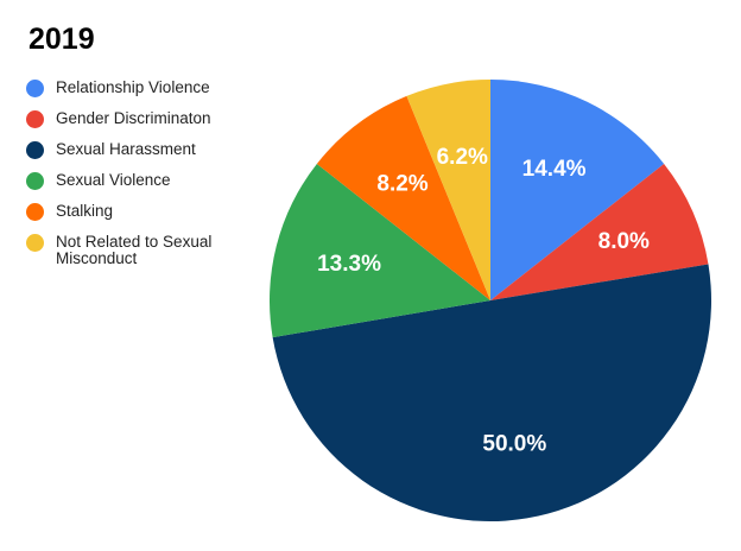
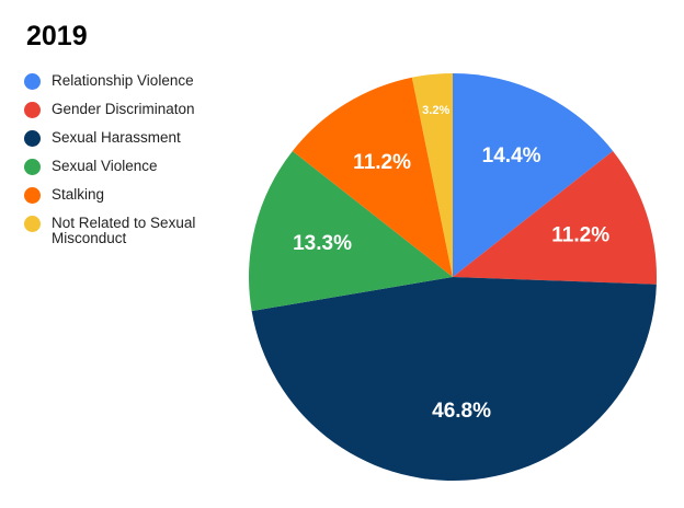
Gender Discriminaton: 8.0% -> 11.2%
Sexual Harassment: 50.0% -> 46.8%
Stalking: 8.2% -> 11.2%
Not Related to Sexual Misconduct: 6.2% -> 3.2%
